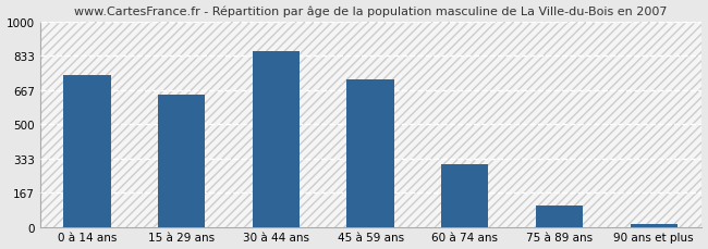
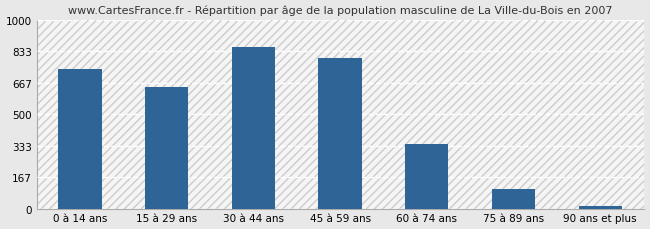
45 à 59 ans: 720 -> 800
60 à 74 ans: 300 -> 340
